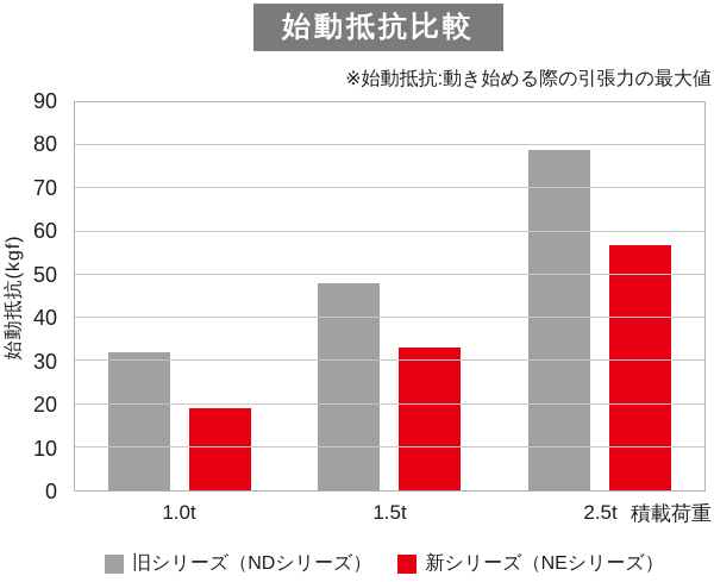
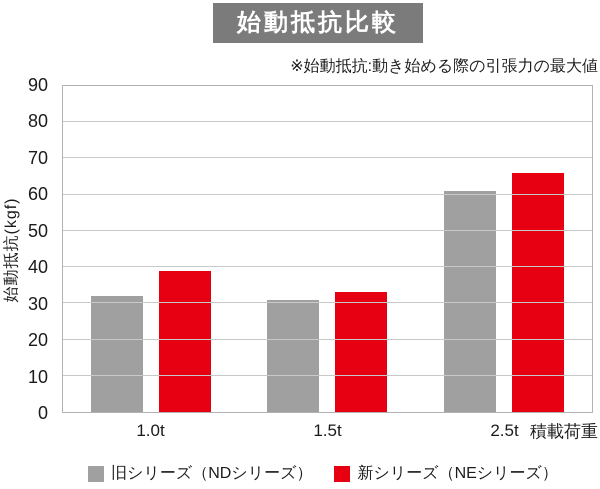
新シリーズ（NEシリーズ）/1.0t: 19 -> 39
旧シリーズ（NDシリーズ）/1.5t: 48 -> 31
旧シリーズ（NDシリーズ）/2.5t: 79 -> 61
新シリーズ（NEシリーズ）/2.5t: 57 -> 66
